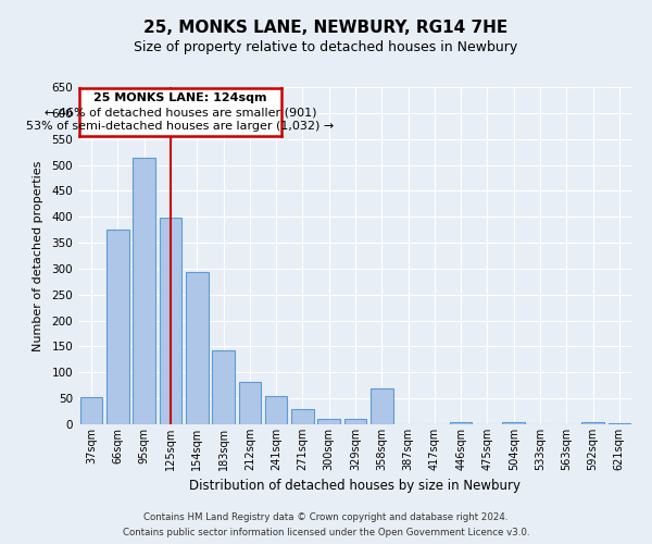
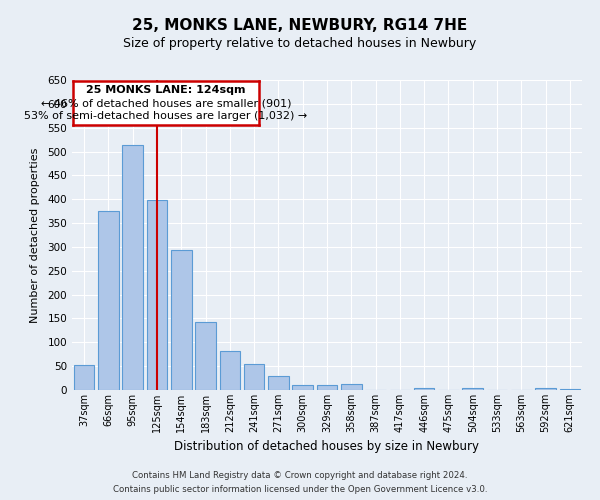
358sqm: 70 -> 12
